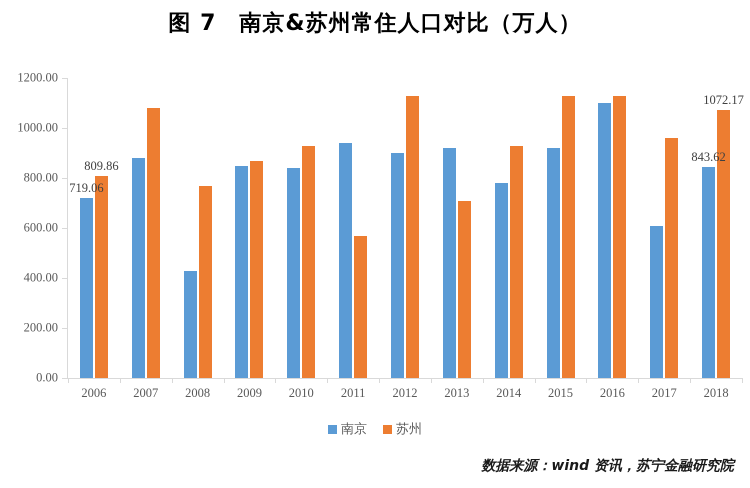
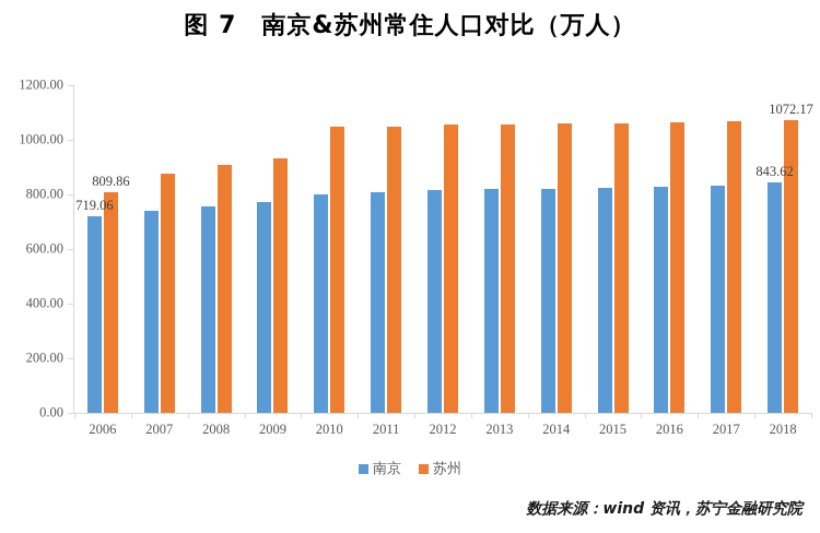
南京/2007: 880 -> 740
苏州/2007: 1080 -> 880
南京/2008: 430 -> 760
苏州/2008: 770 -> 910
南京/2009: 850 -> 770
苏州/2009: 870 -> 930
南京/2010: 840 -> 800
苏州/2010: 930 -> 1050
南京/2011: 940 -> 810
苏州/2011: 570 -> 1050
南京/2012: 900 -> 820
苏州/2012: 1130 -> 1050
南京/2013: 920 -> 820
苏州/2013: 710 -> 1060
南京/2014: 780 -> 820
苏州/2014: 930 -> 1060
南京/2015: 920 -> 820
苏州/2015: 1130 -> 1060
南京/2016: 1100 -> 830
苏州/2016: 1130 -> 1060
南京/2017: 610 -> 830
苏州/2017: 960 -> 1070
